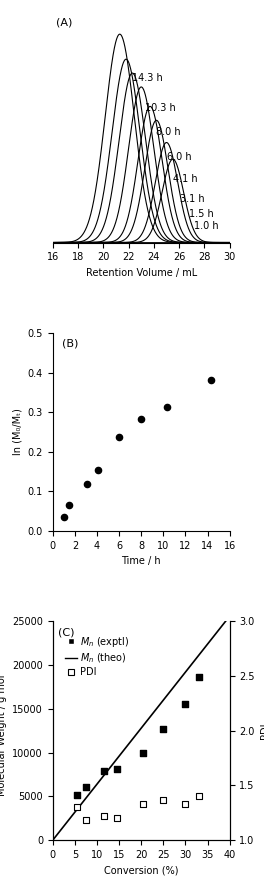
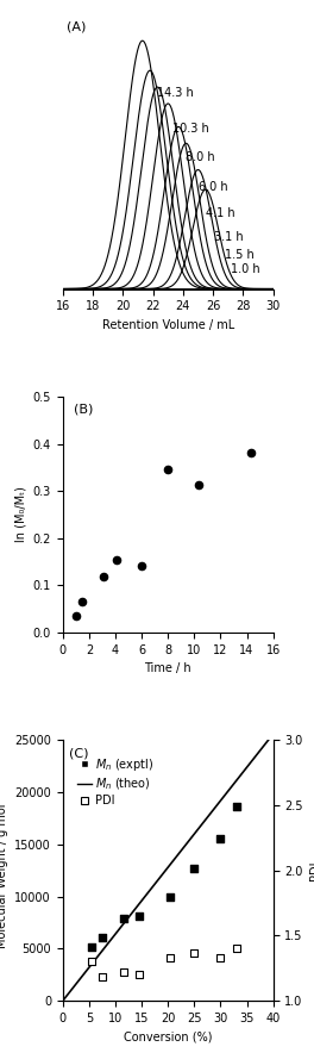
6: 0.237 -> 0.140
8: 0.282 -> 0.345
